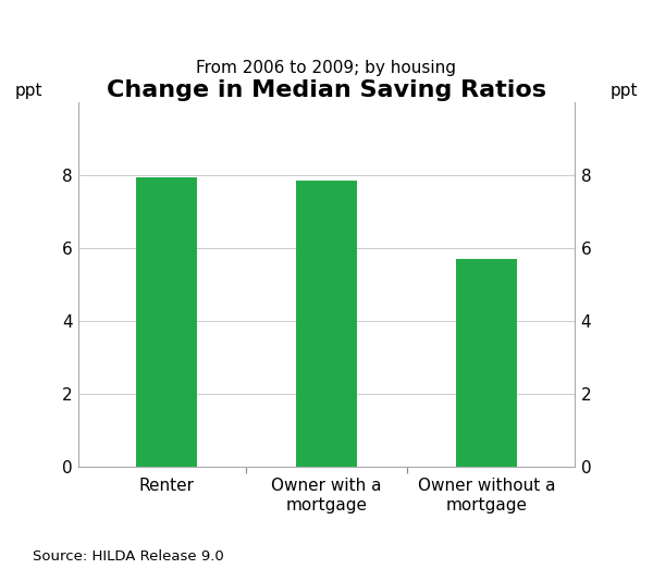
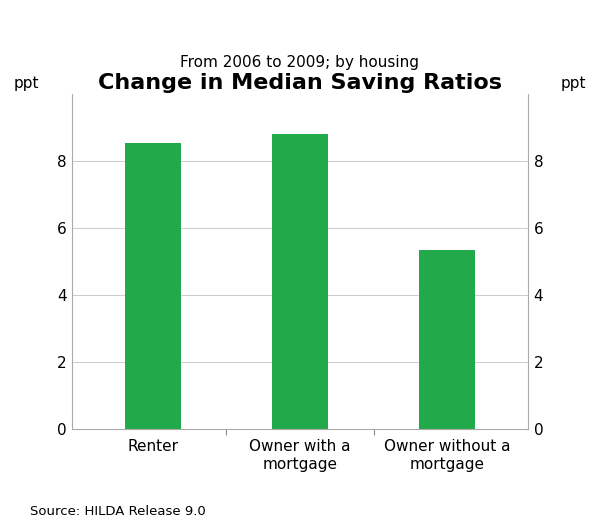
Renter: 7.95 -> 8.55
Owner with a mortgage: 7.85 -> 8.80
Owner without a mortgage: 5.70 -> 5.35
